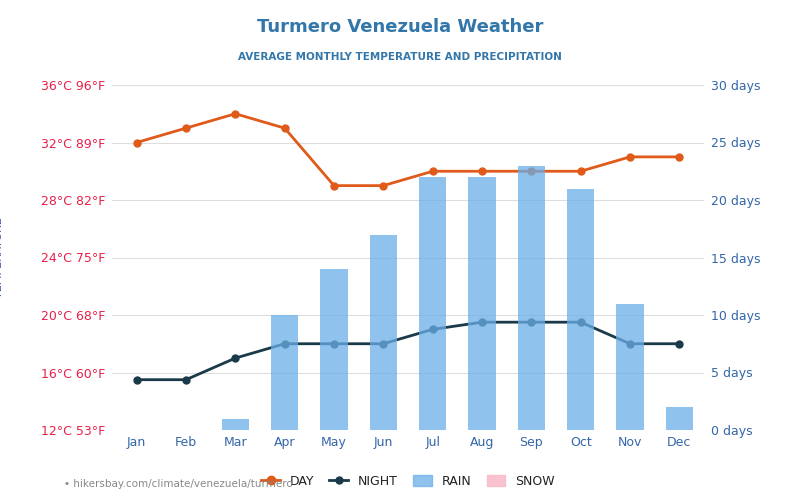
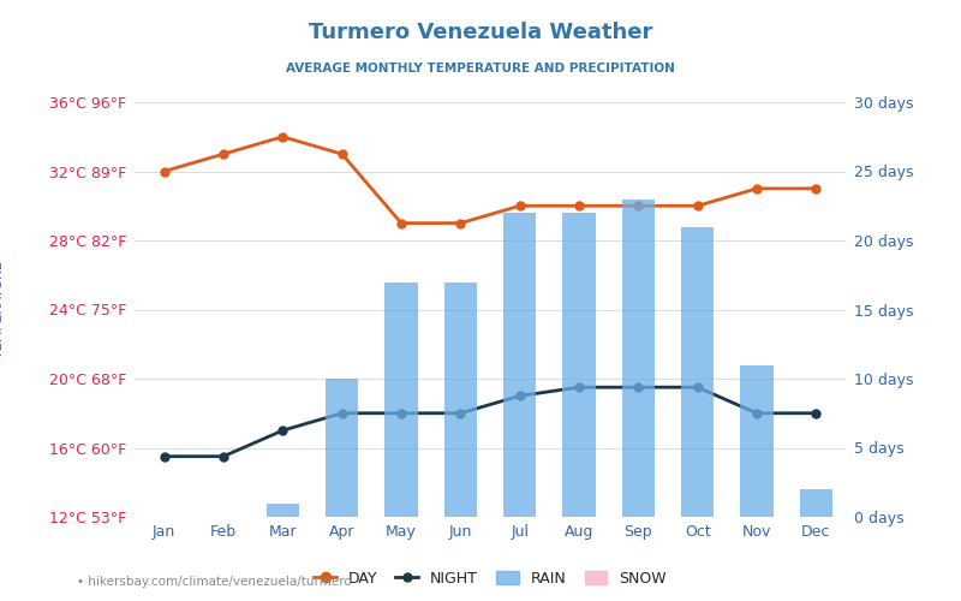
RAIN/May: 14 days -> 17 days
